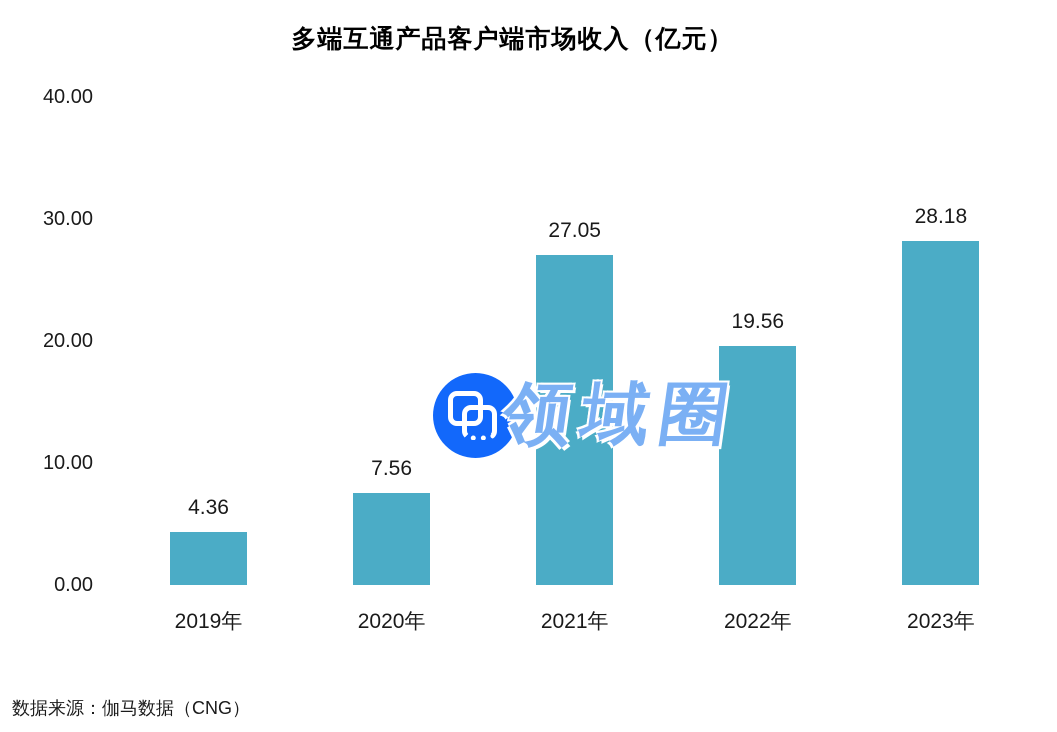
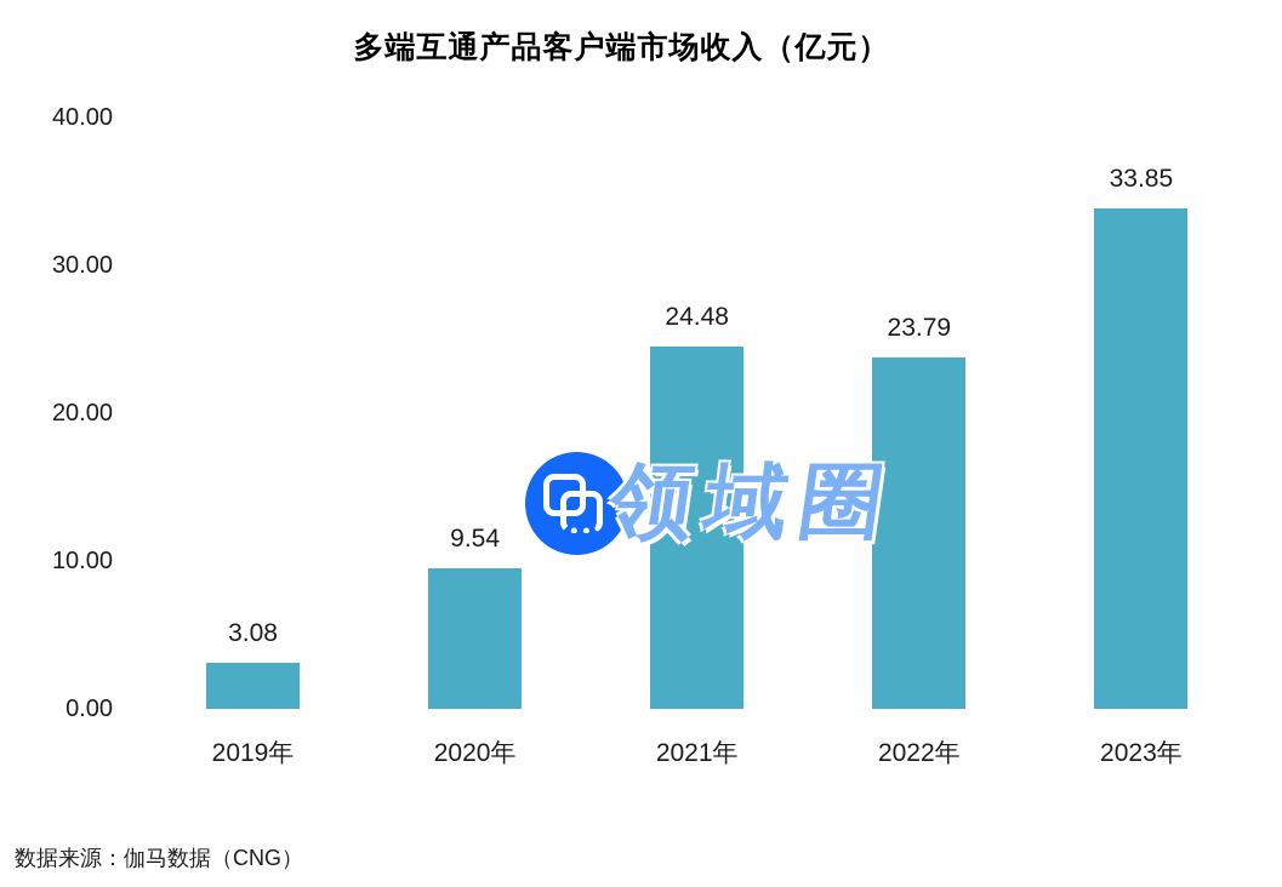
2019年: 4.36 -> 3.08
2020年: 7.56 -> 9.54
2021年: 27.05 -> 24.48
2022年: 19.56 -> 23.79
2023年: 28.18 -> 33.85
